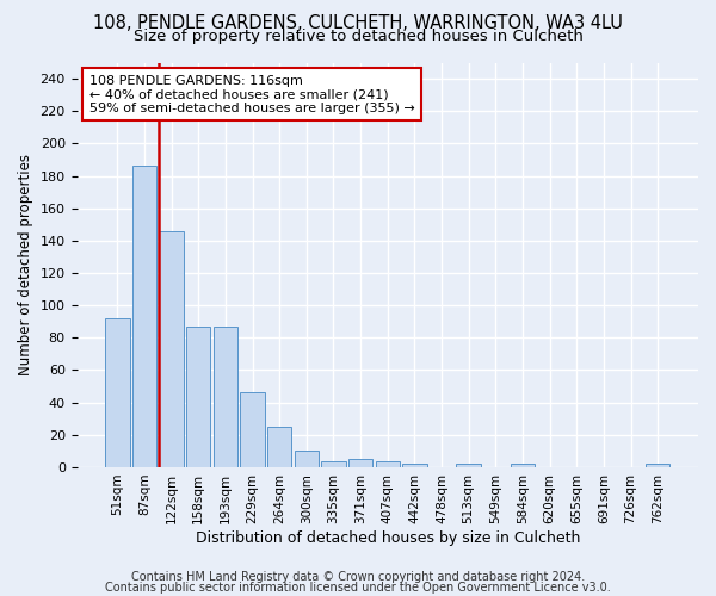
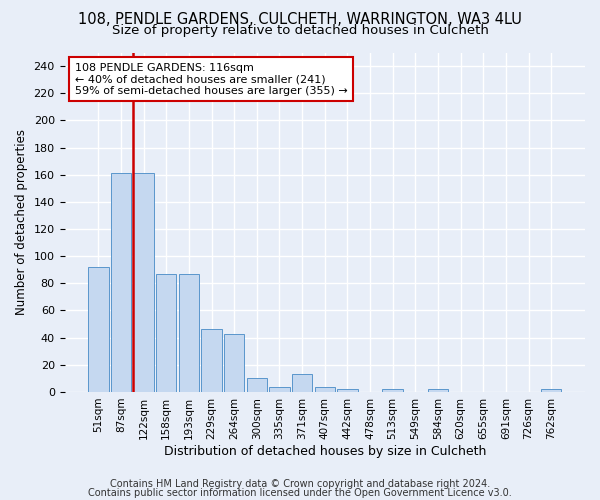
87sqm: 186 -> 161
122sqm: 146 -> 161
264sqm: 25 -> 43
371sqm: 5 -> 13
